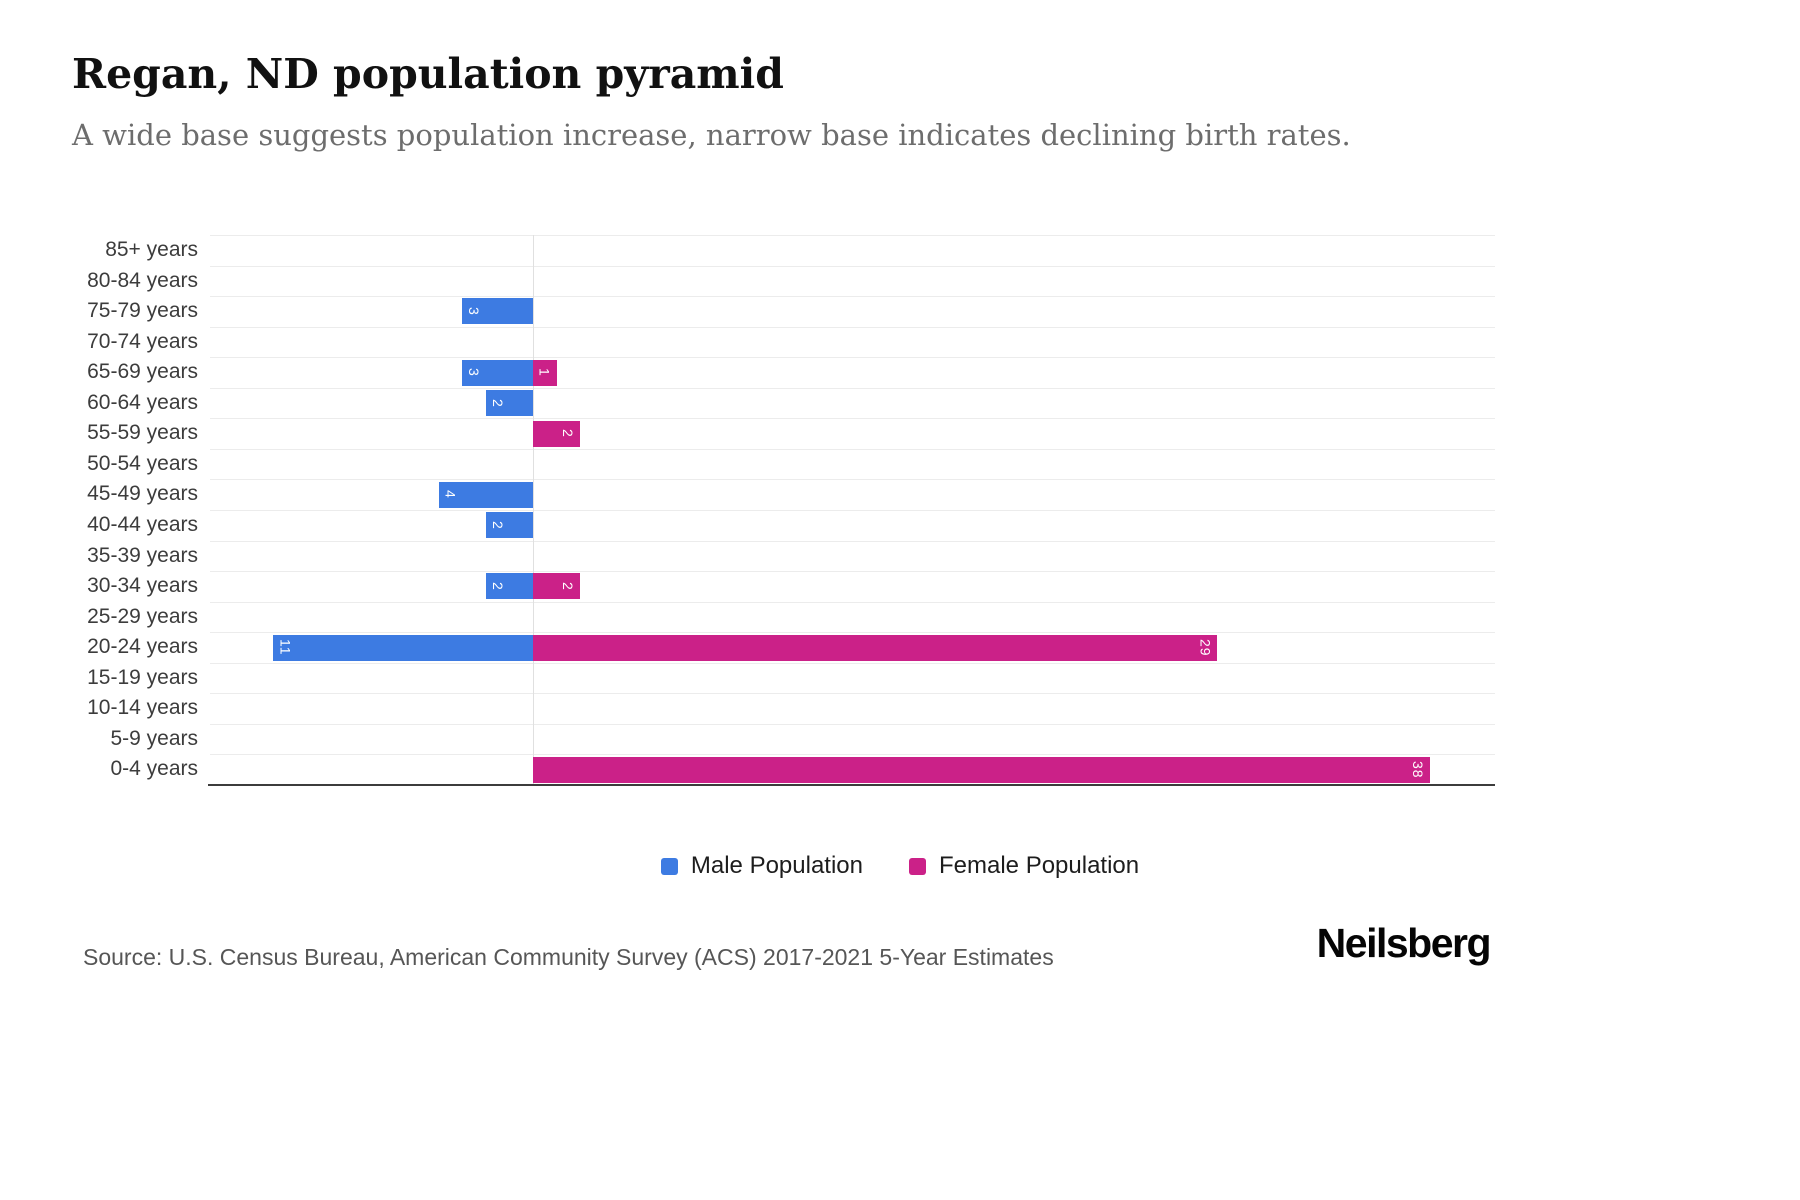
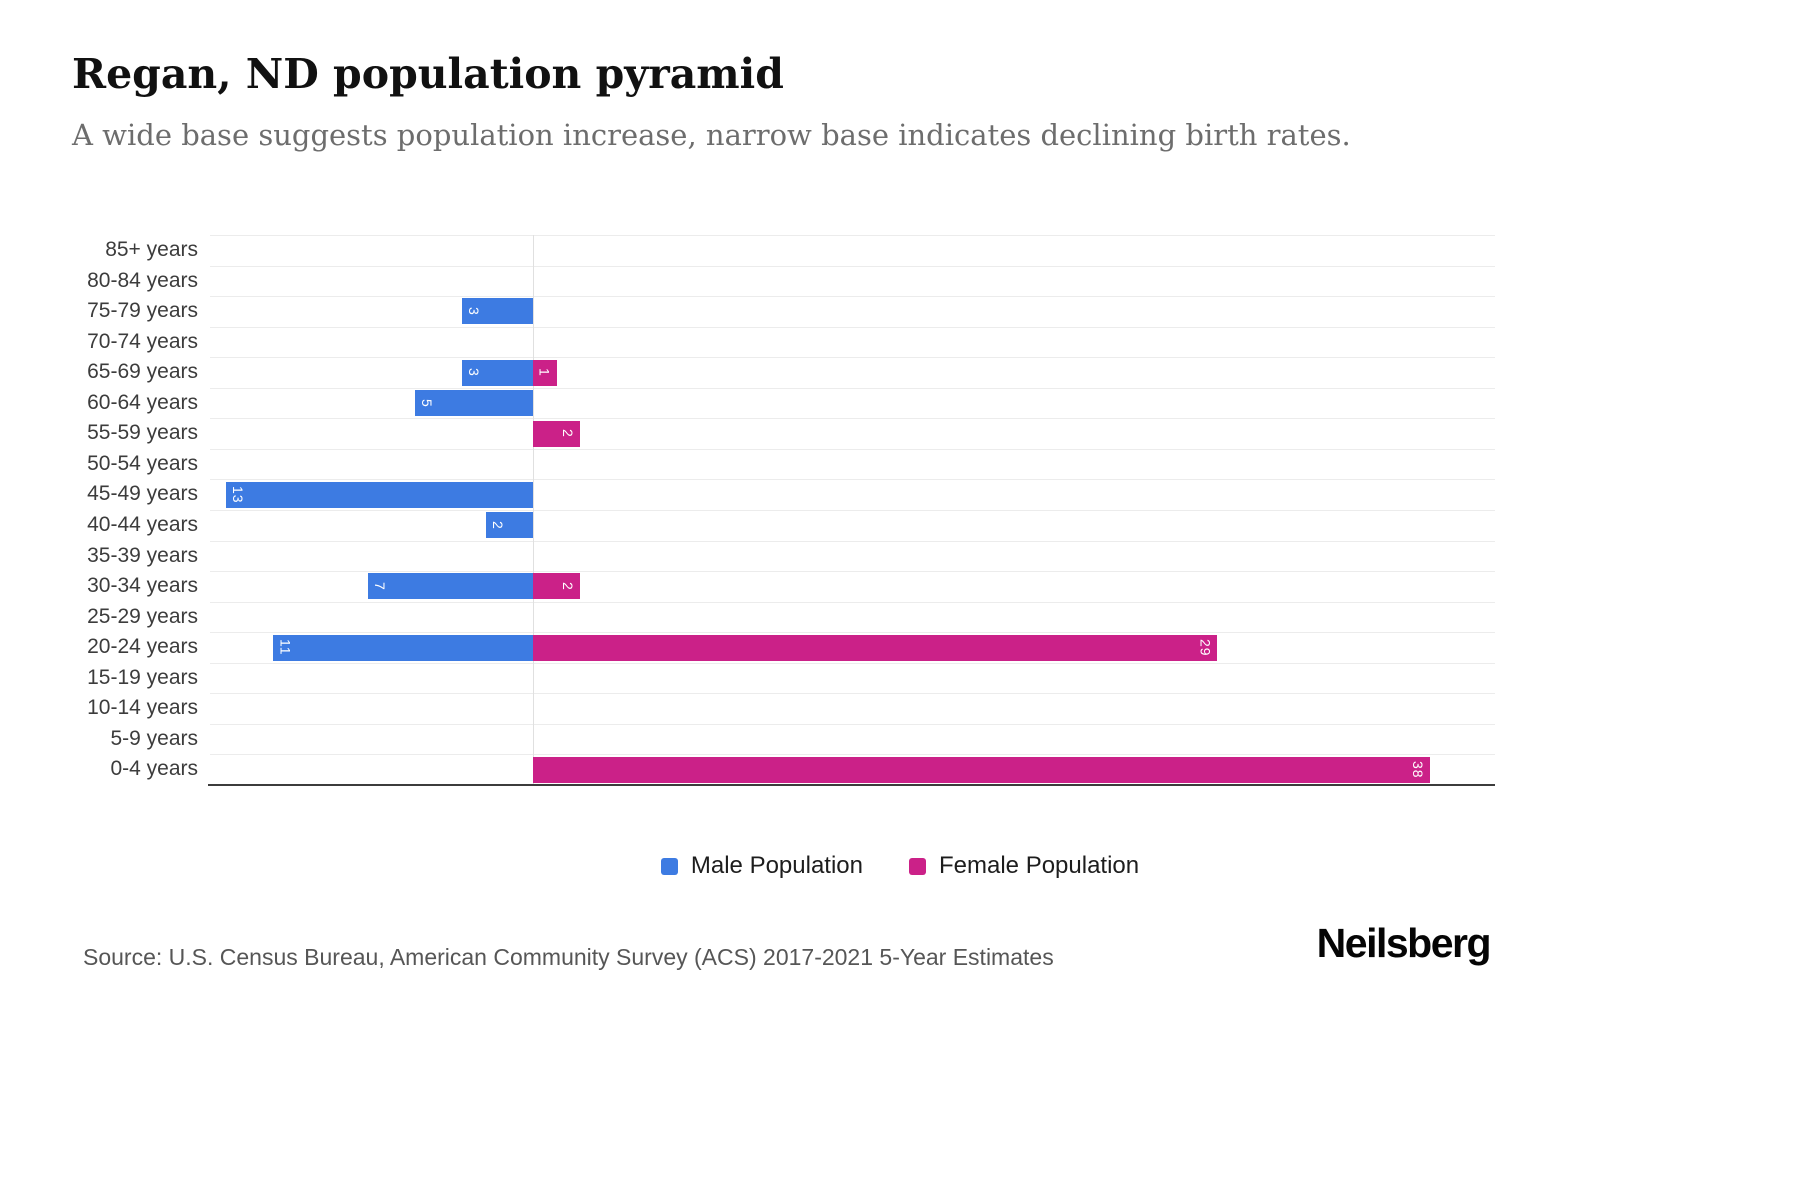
Male Population/60-64 years: 2 -> 5
Male Population/45-49 years: 4 -> 13
Male Population/30-34 years: 2 -> 7
